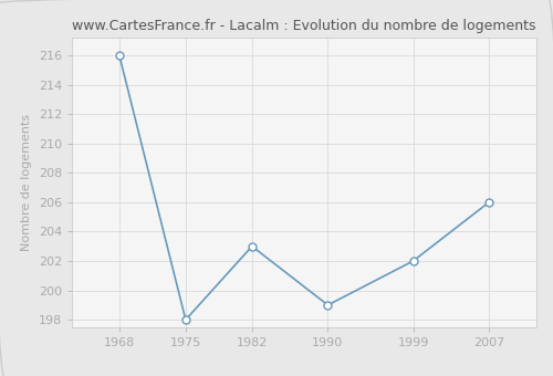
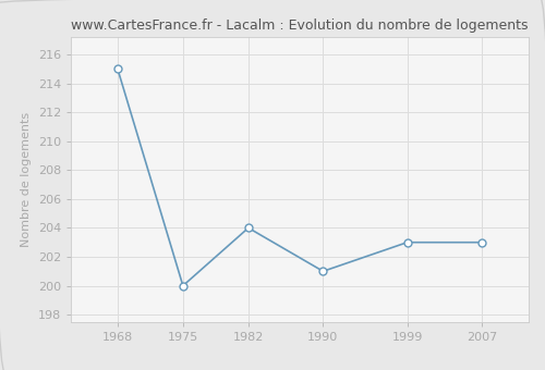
1968: 216 -> 215
1975: 198 -> 200
1982: 203 -> 204
1990: 199 -> 201
1999: 202 -> 203
2007: 206 -> 203
